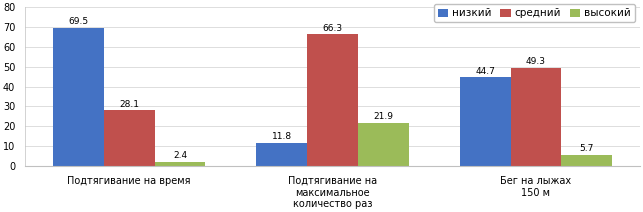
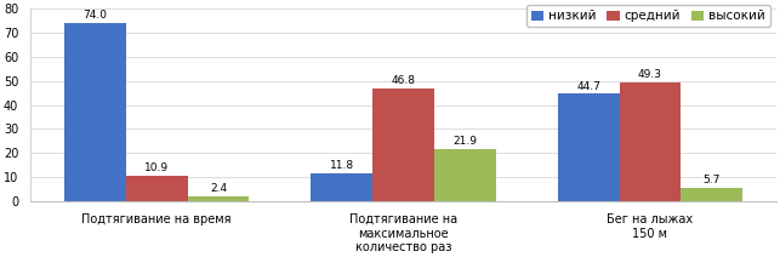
низкий/Подтягивание на время: 69.5 -> 74.0
средний/Подтягивание на время: 28.1 -> 10.9
средний/Подтягивание на максимальное количество раз: 66.3 -> 46.8
